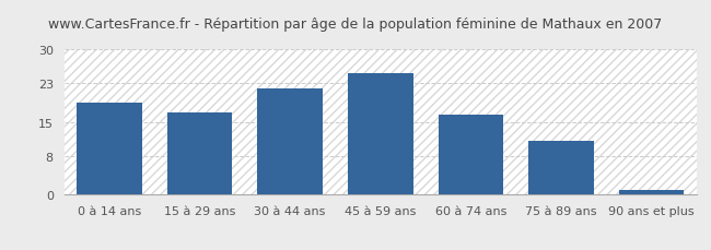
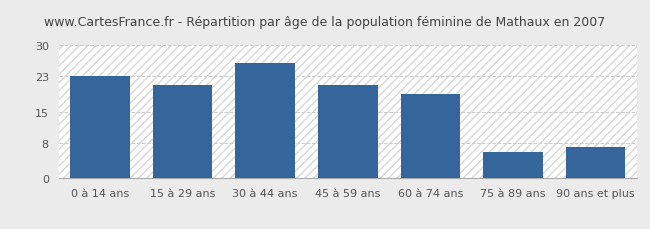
0 à 14 ans: 19.0 -> 23.0
15 à 29 ans: 17.0 -> 21.0
30 à 44 ans: 22.0 -> 26.0
45 à 59 ans: 25.0 -> 21.0
60 à 74 ans: 16.5 -> 19.0
75 à 89 ans: 11.0 -> 6.0
90 ans et plus: 1.0 -> 7.0
